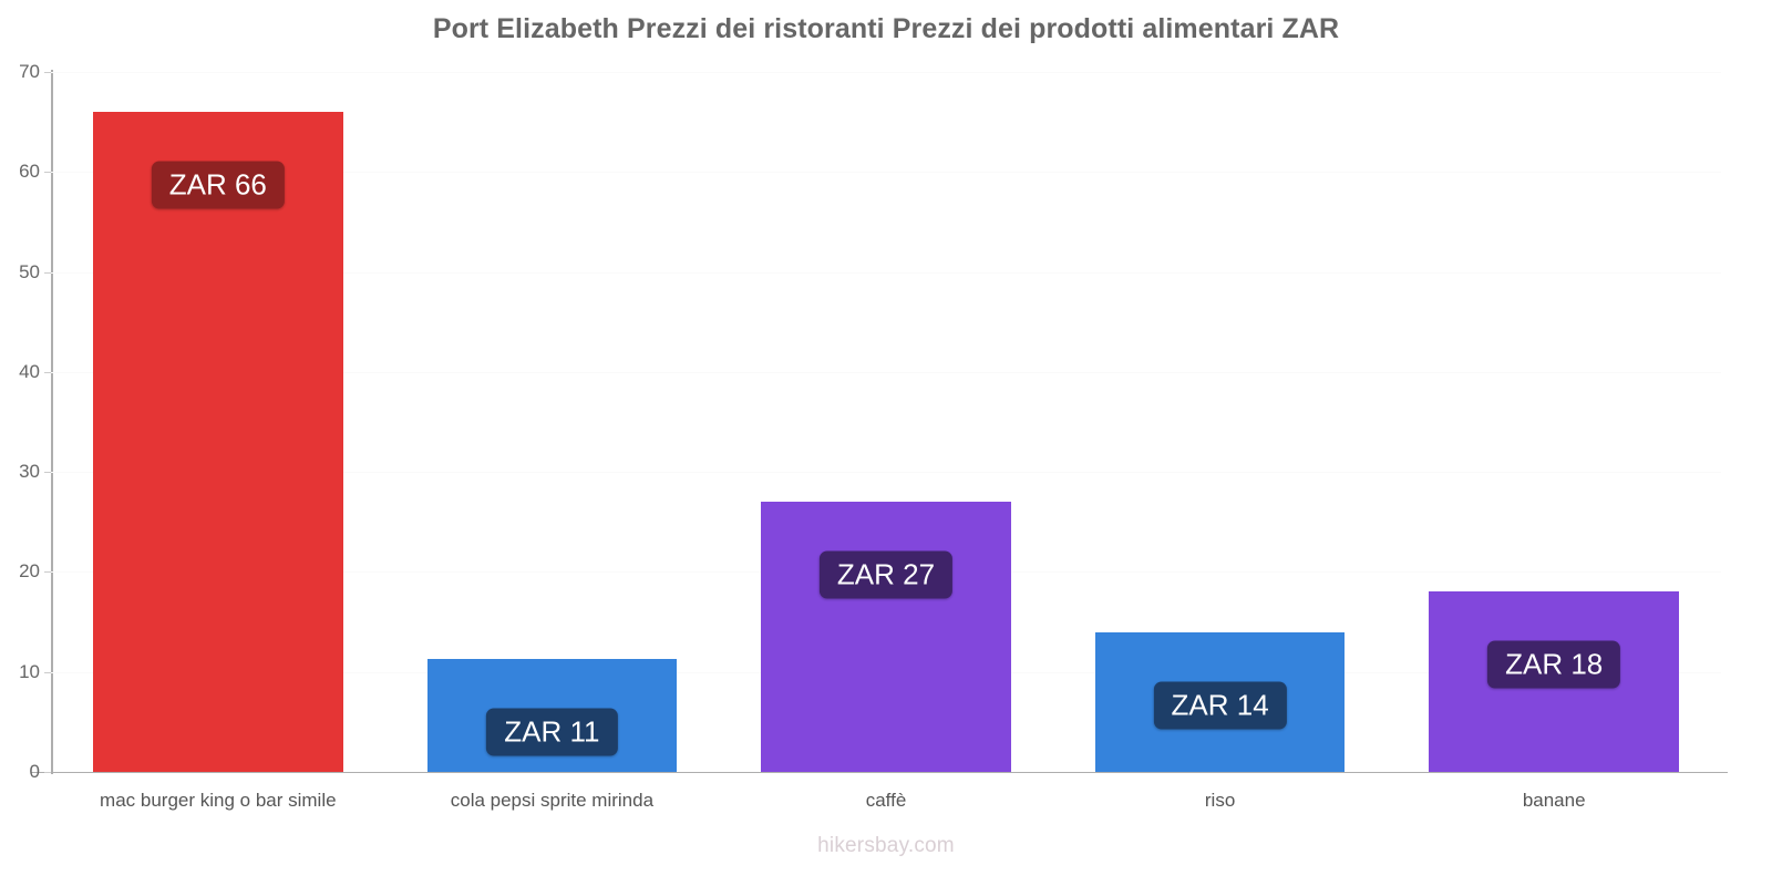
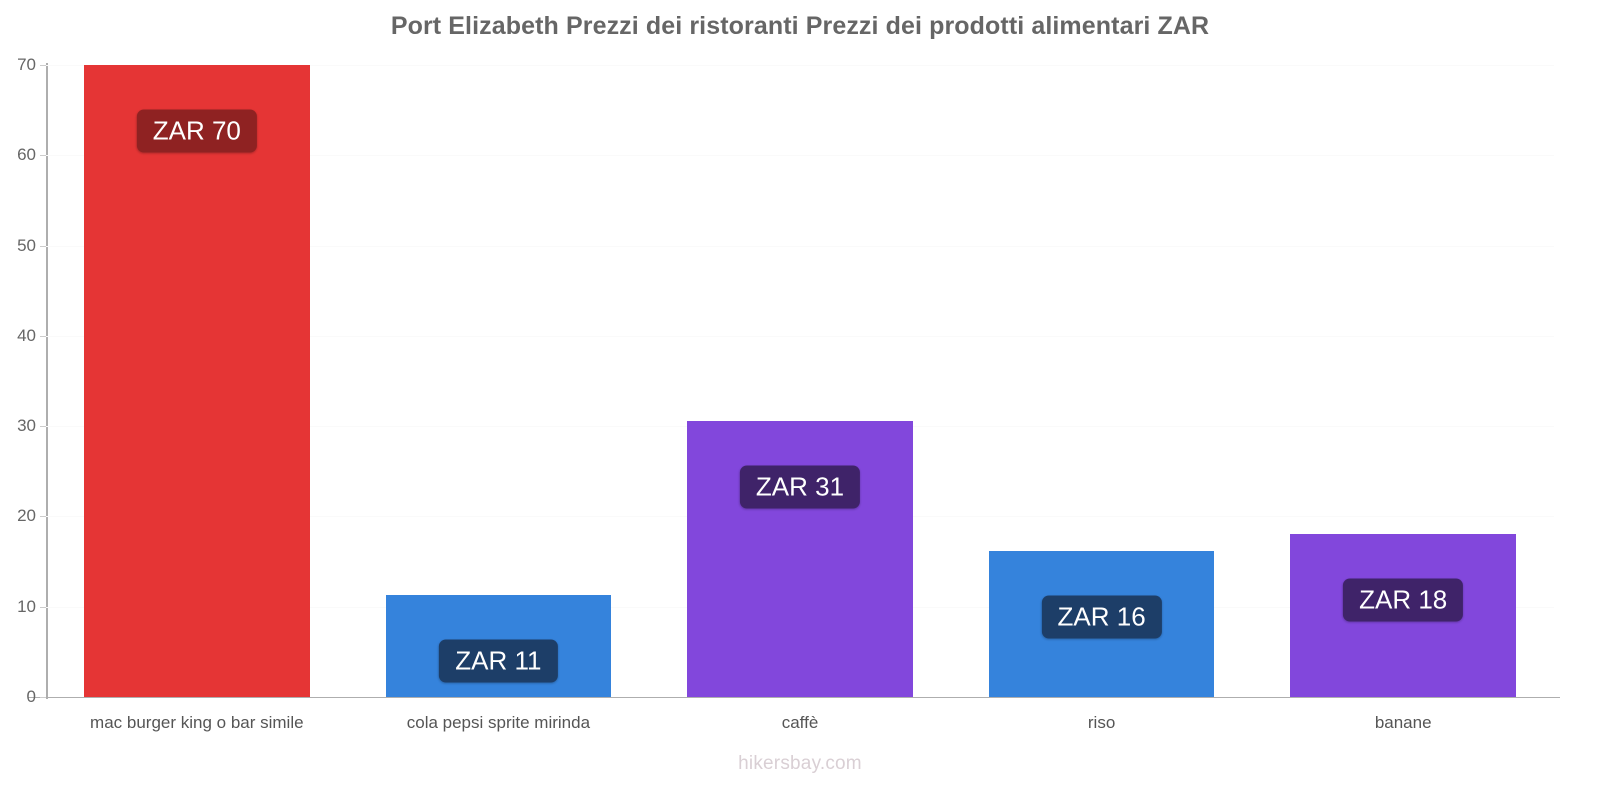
mac burger king o bar simile: 66 -> 70
caffè: 27 -> 31
riso: 14 -> 16
